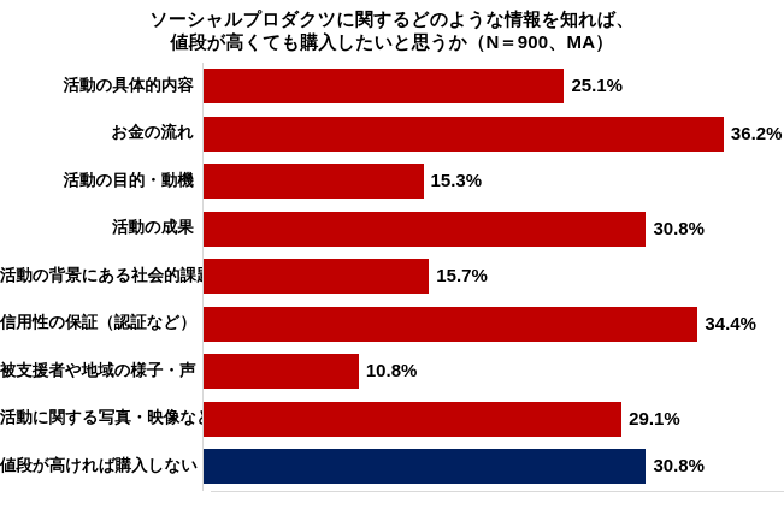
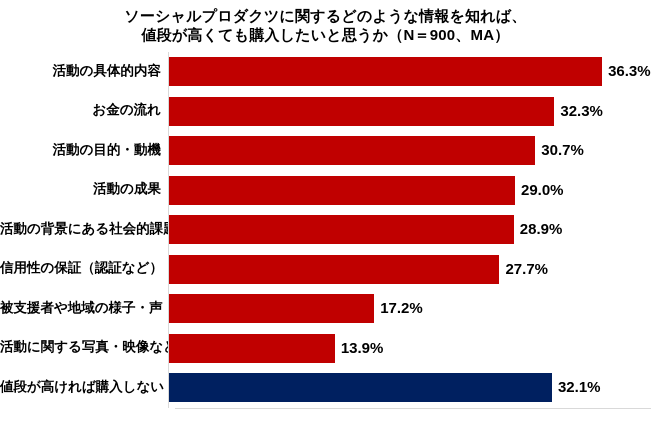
活動の具体的内容: 25.1% -> 36.3%
お金の流れ: 36.2% -> 32.3%
活動の目的・動機: 15.3% -> 30.7%
活動の成果: 30.8% -> 29.0%
活動の背景にある社会的課題: 15.7% -> 28.9%
信用性の保証（認証など）: 34.4% -> 27.7%
被支援者や地域の様子・声: 10.8% -> 17.2%
活動に関する写真・映像など: 29.1% -> 13.9%
値段が高ければ購入しない: 30.8% -> 32.1%
